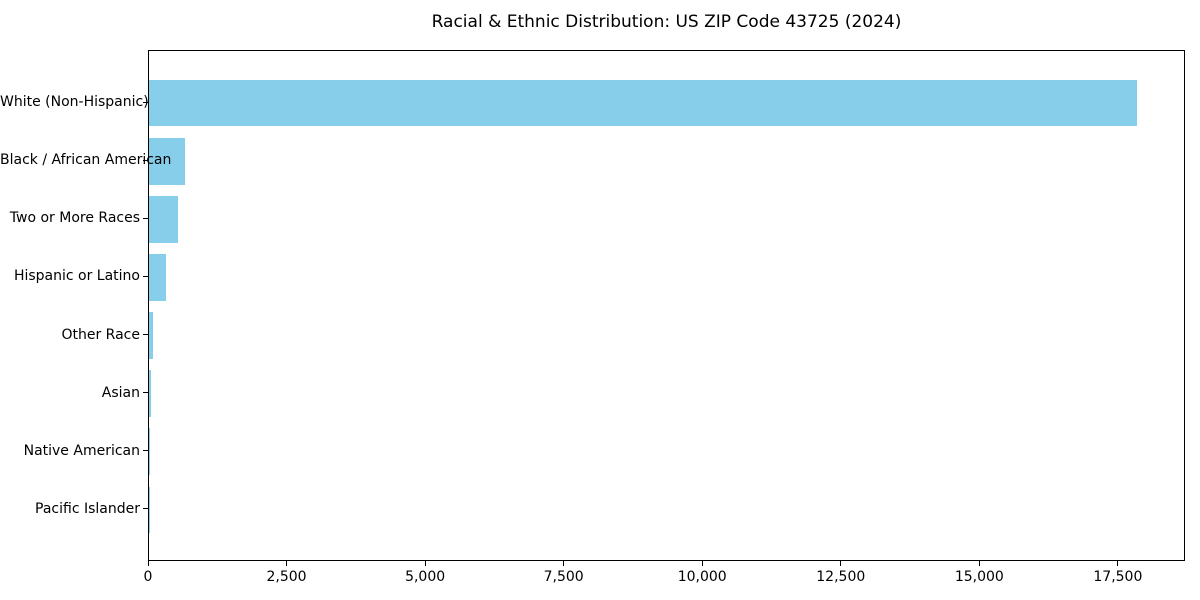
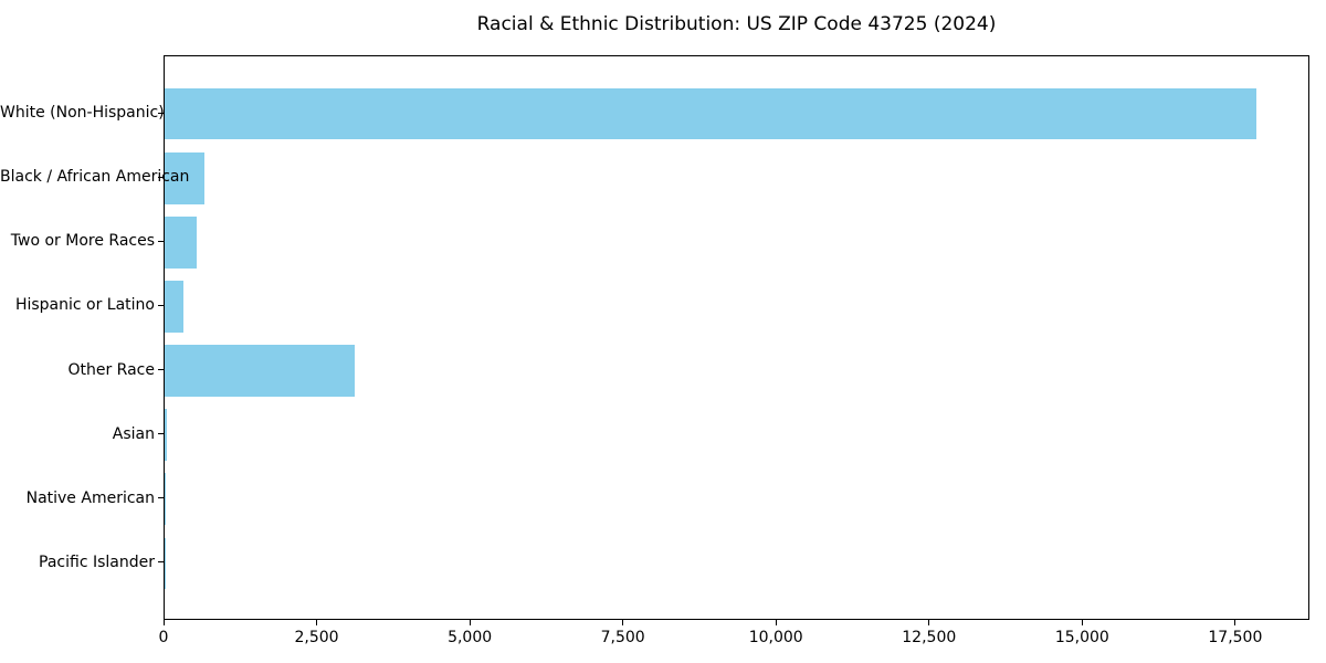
Other Race: 100 -> 3100
